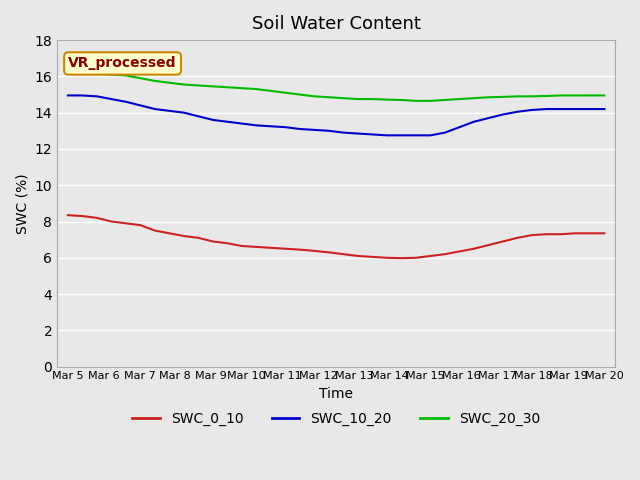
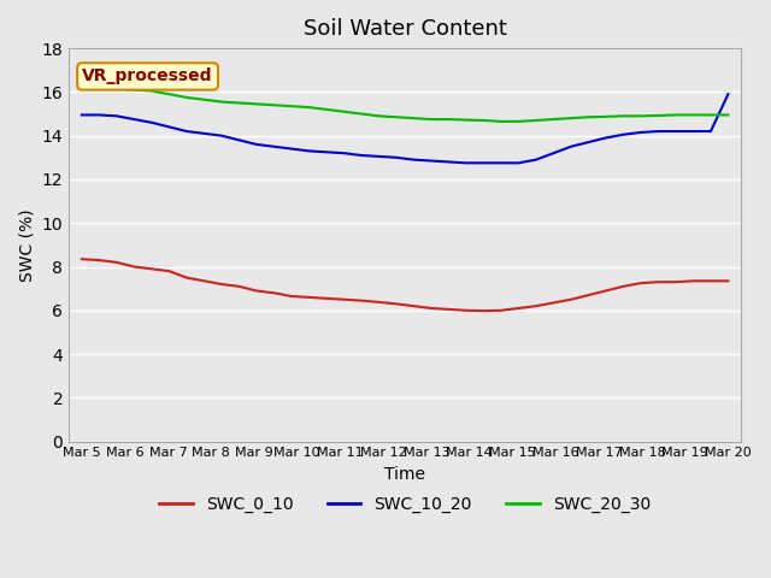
SWC_10_20/Mar 20: 14.2 -> 15.9
